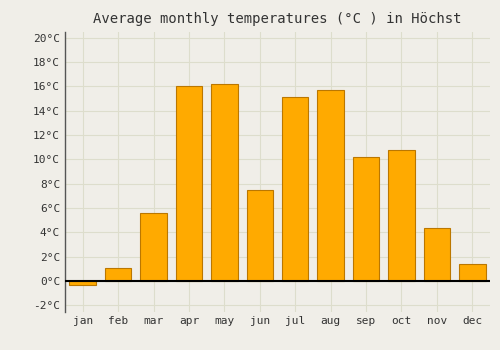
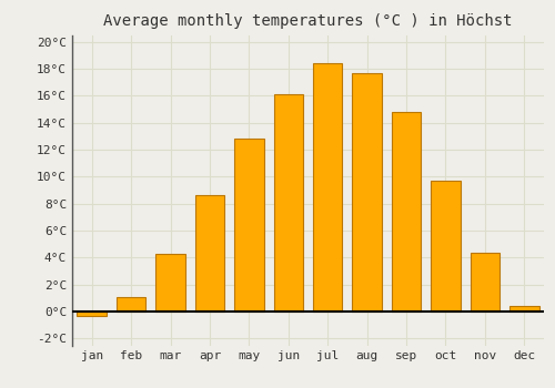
mar: 5.6°C -> 4.3°C
apr: 16.0°C -> 8.6°C
may: 16.2°C -> 12.8°C
jun: 7.5°C -> 16.1°C
jul: 15.1°C -> 18.4°C
aug: 15.7°C -> 17.7°C
sep: 10.2°C -> 14.8°C
oct: 10.8°C -> 9.7°C
dec: 1.4°C -> 0.4°C
